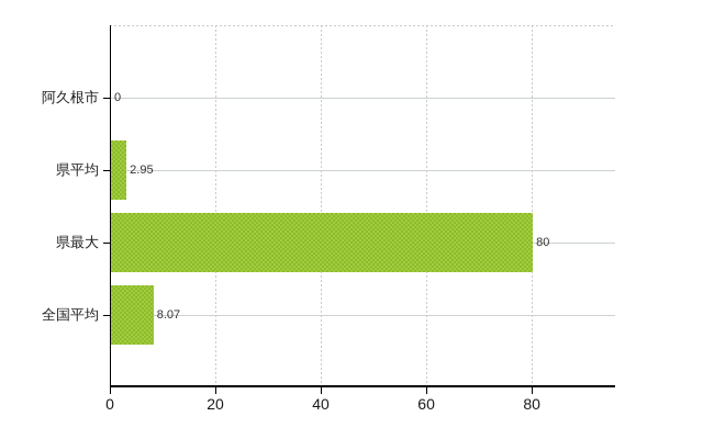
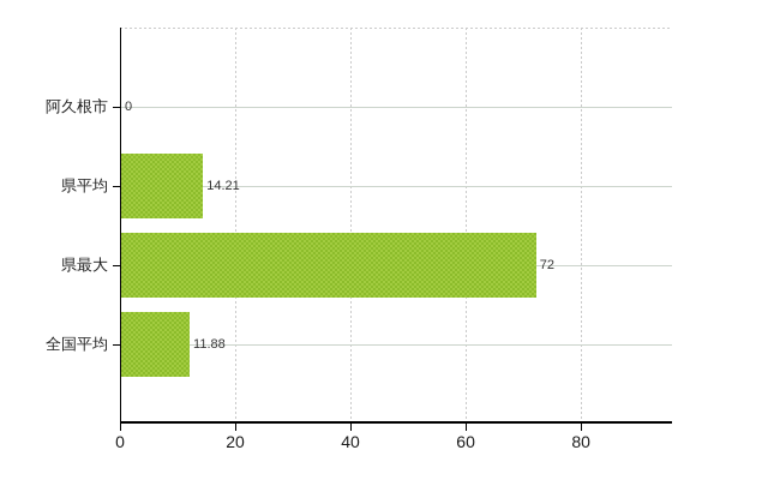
県平均: 2.95 -> 14.21
県最大: 80 -> 72
全国平均: 8.07 -> 11.88
